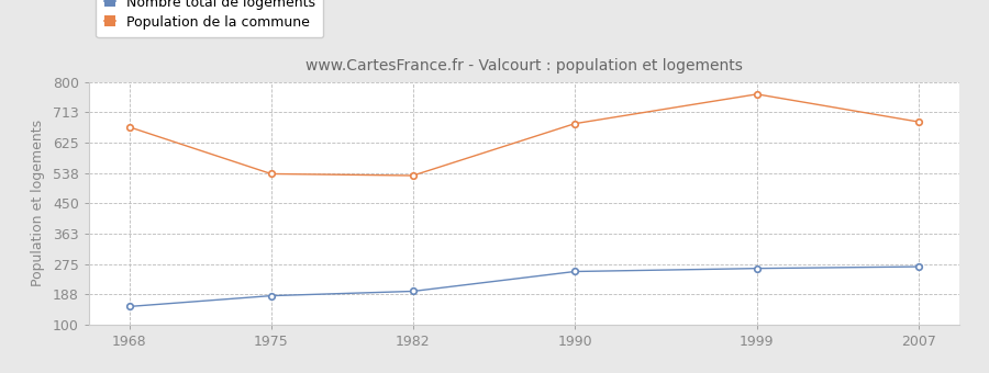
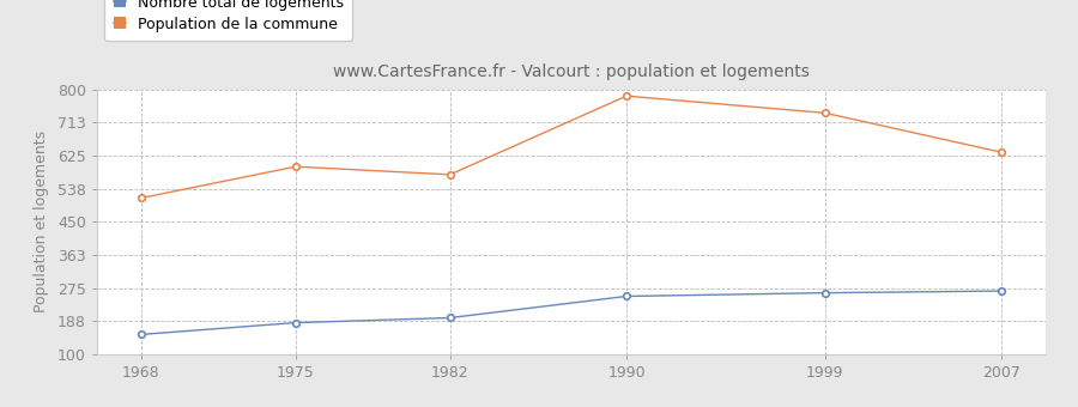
Population de la commune/1968: 670 -> 513
Population de la commune/1975: 535 -> 596
Population de la commune/1982: 530 -> 575
Population de la commune/1990: 680 -> 783
Population de la commune/1999: 765 -> 738
Population de la commune/2007: 685 -> 634
